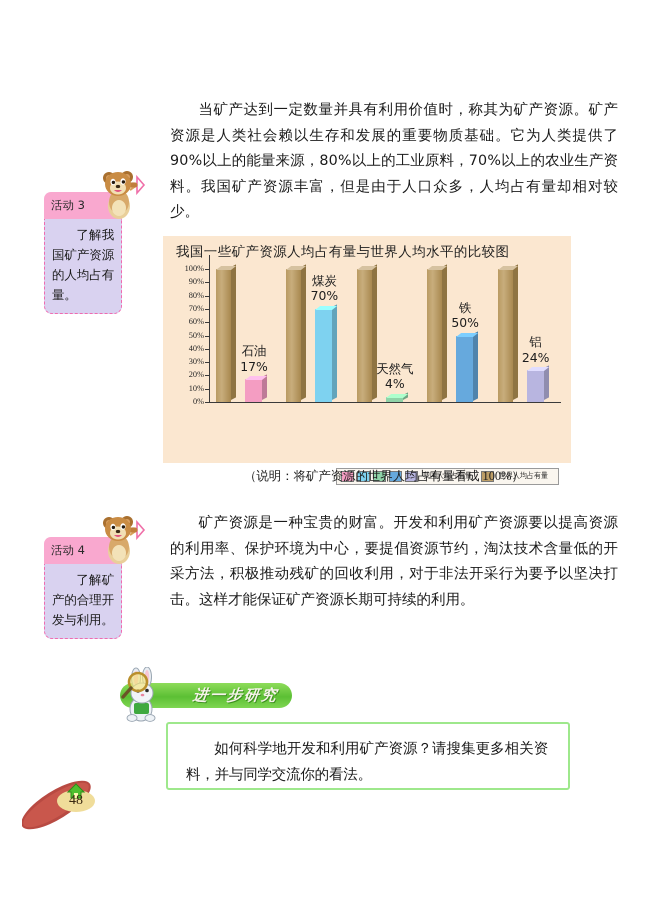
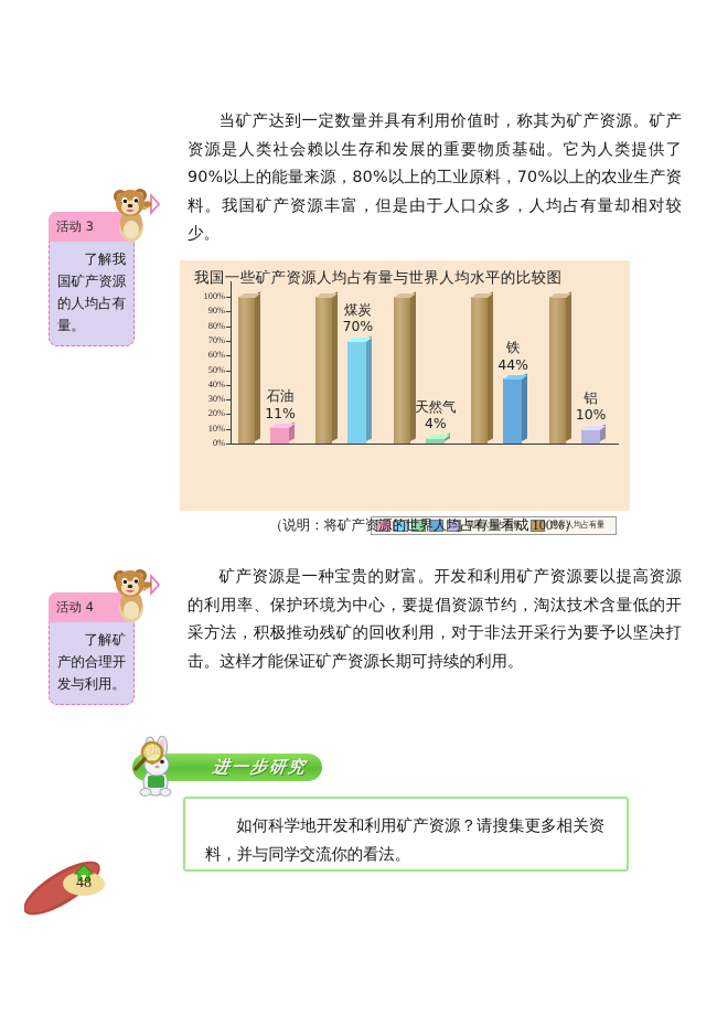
我国人均占有量/石油: 17% -> 11%
我国人均占有量/铁: 50% -> 44%
我国人均占有量/铝: 24% -> 10%
